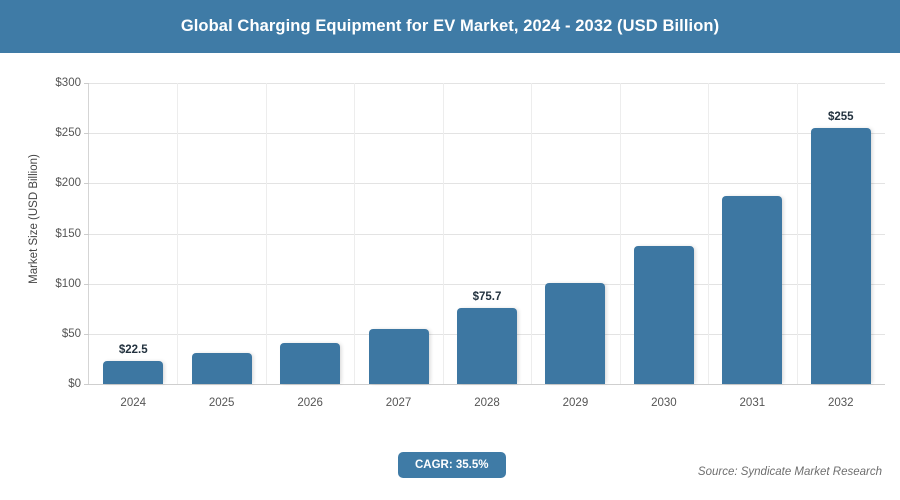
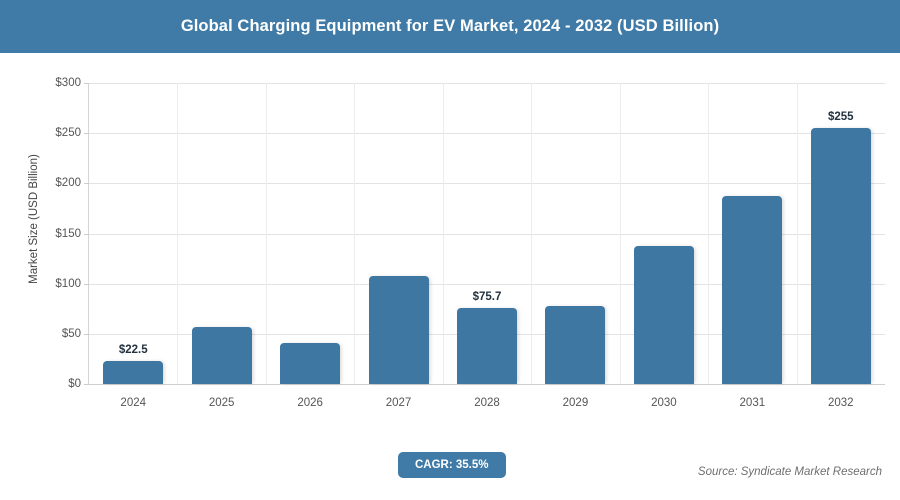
2025: $30 -> $57
2027: $54 -> $108
2029: $101 -> $78
